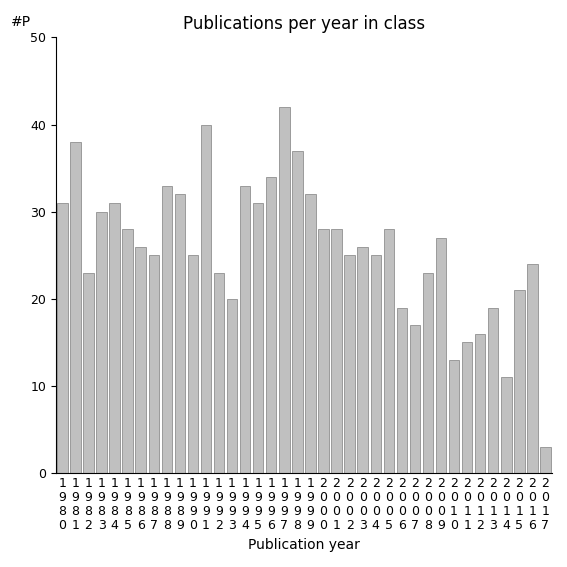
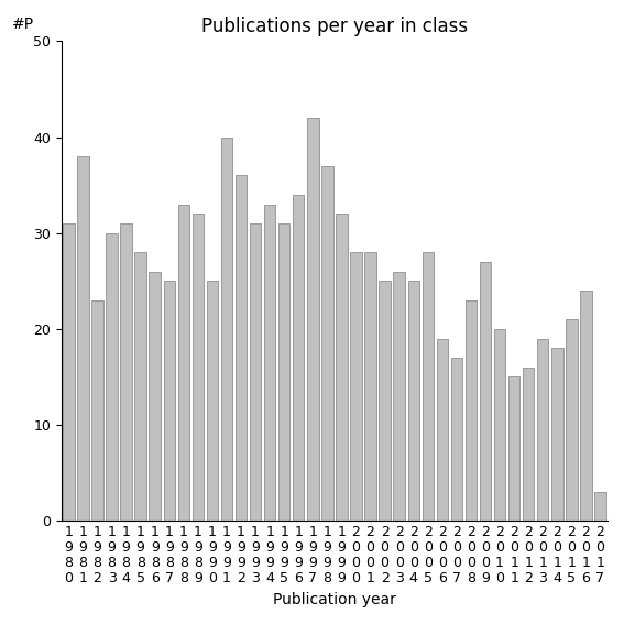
1 9 9 2: 23 -> 36
1 9 9 3: 20 -> 31
2 0 1 0: 13 -> 20
2 0 1 4: 11 -> 18
